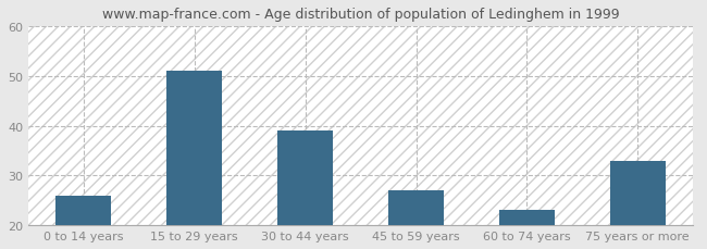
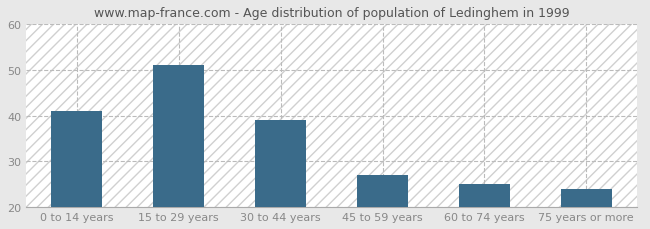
0 to 14 years: 26 -> 41
60 to 74 years: 23 -> 25
75 years or more: 33 -> 24
